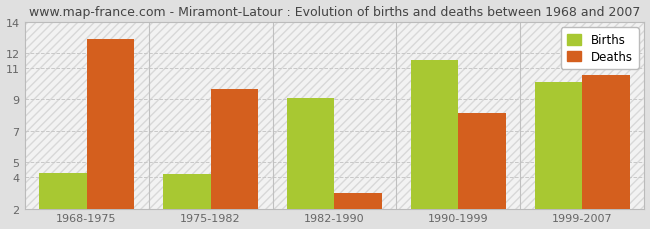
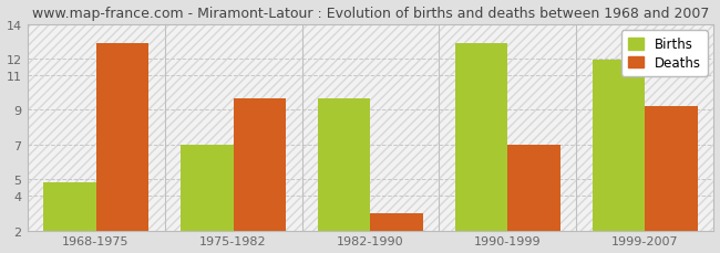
Births/1968-1975: 4.3 -> 4.8
Births/1975-1982: 4.2 -> 7.0
Births/1982-1990: 9.1 -> 9.7
Births/1990-1999: 11.5 -> 12.9
Deaths/1990-1999: 8.1 -> 7.0
Births/1999-2007: 10.1 -> 11.9
Deaths/1999-2007: 10.6 -> 9.2
